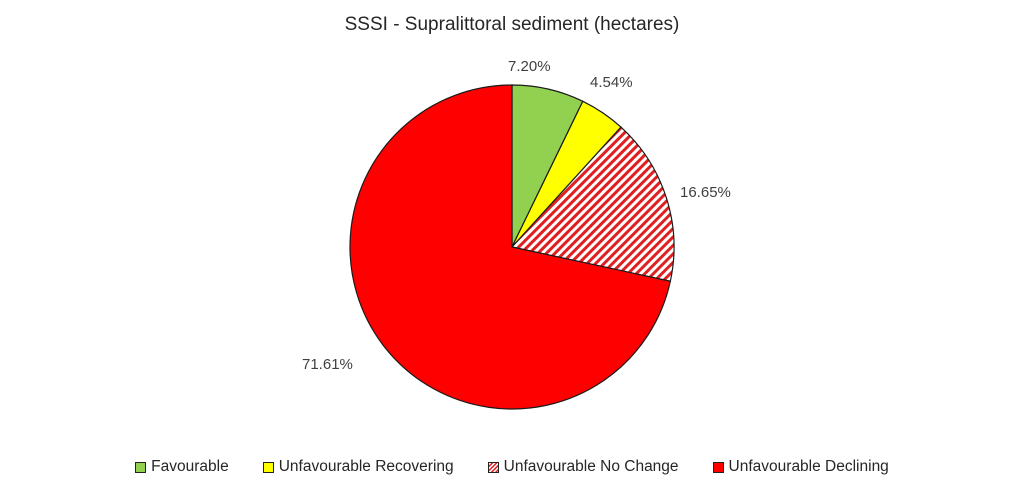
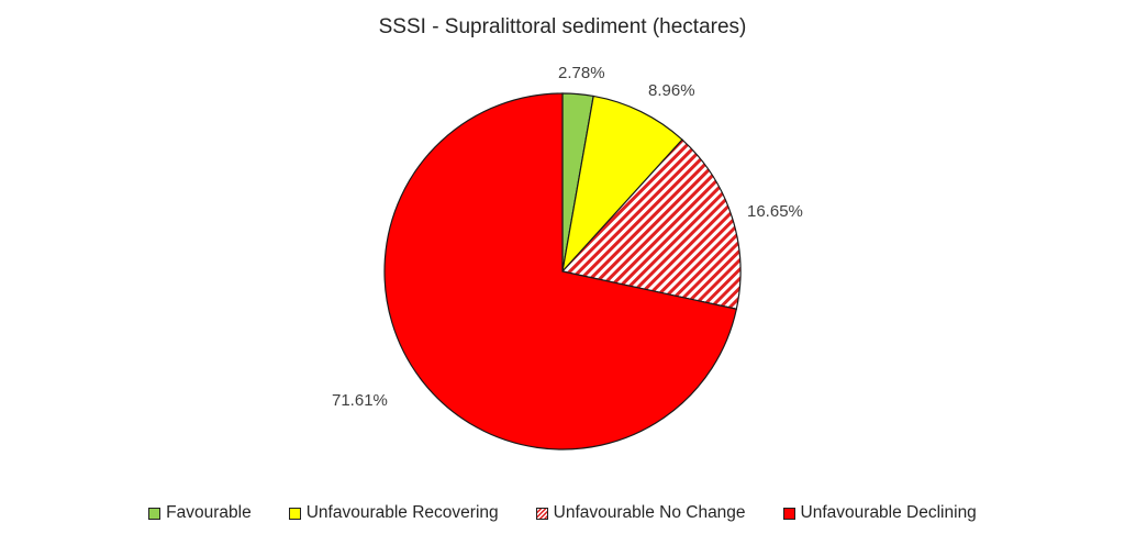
Favourable: 7.20% -> 2.78%
Unfavourable Recovering: 4.54% -> 8.96%
